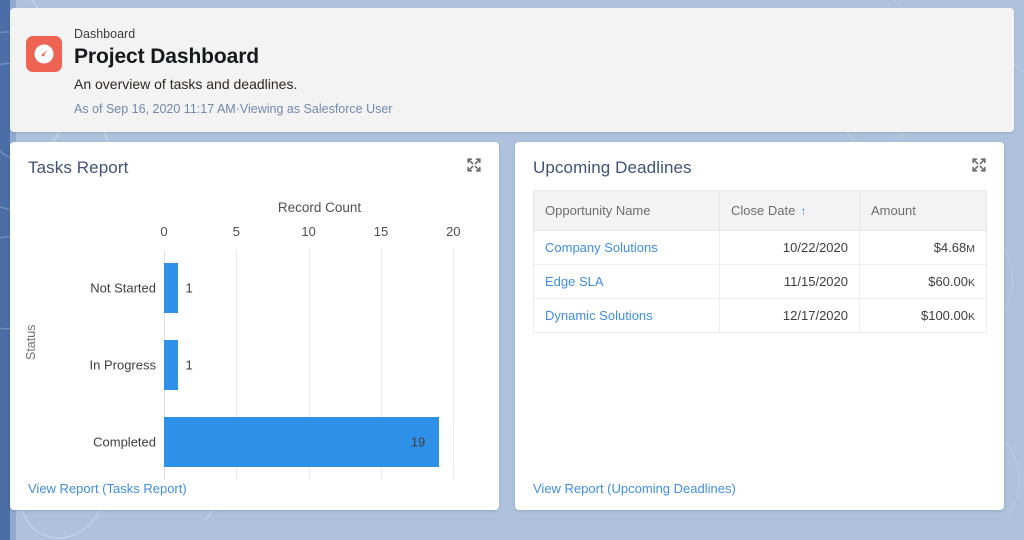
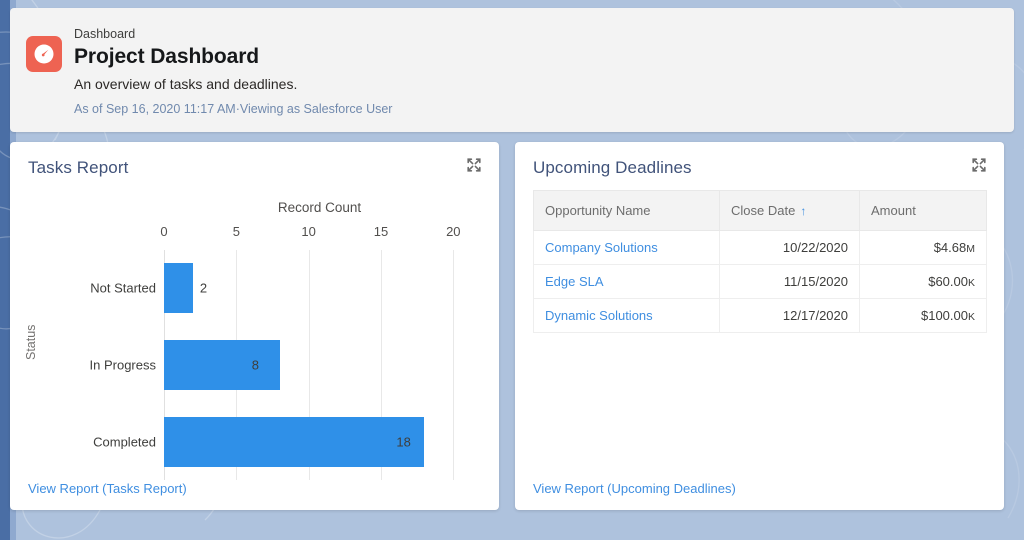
Not Started: 1 -> 2
In Progress: 1 -> 8
Completed: 19 -> 18
